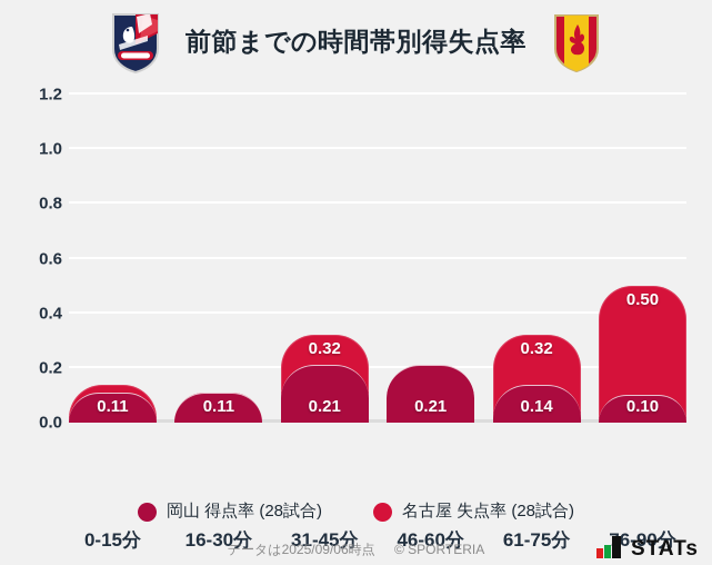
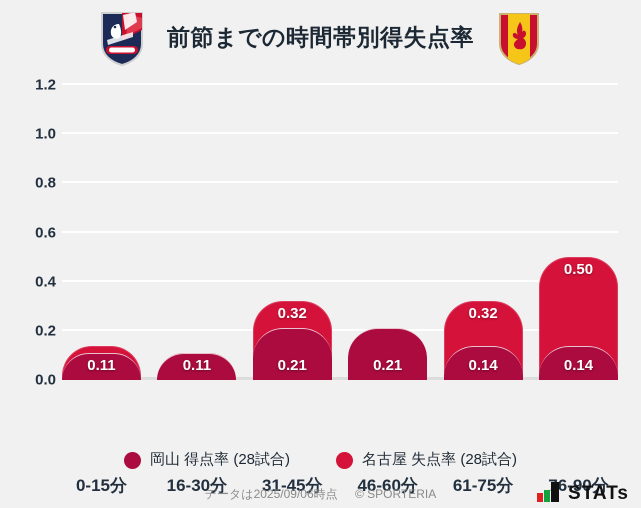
岡山 得点率 (28試合)/76-90分: 0.10 -> 0.14
